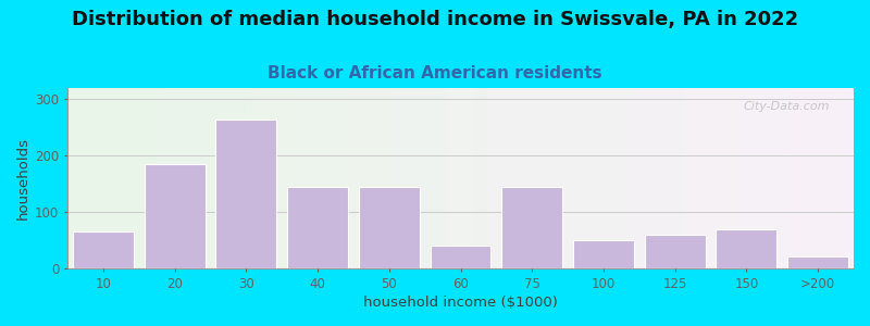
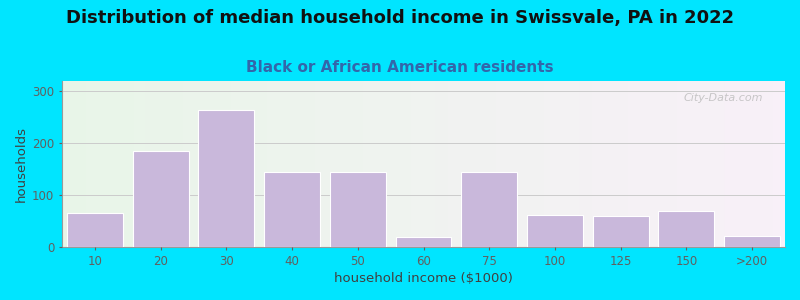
60: 40 -> 20
100: 50 -> 62
